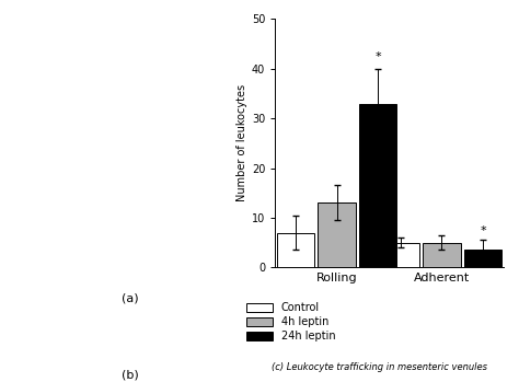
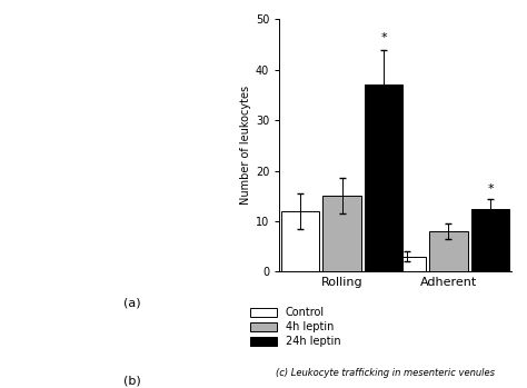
Control/Rolling: 7 -> 12
4h leptin/Rolling: 13 -> 15
24h leptin/Rolling: 33.0 -> 37.0
Control/Adherent: 5 -> 3
4h leptin/Adherent: 5 -> 8
24h leptin/Adherent: 3.5 -> 12.5
